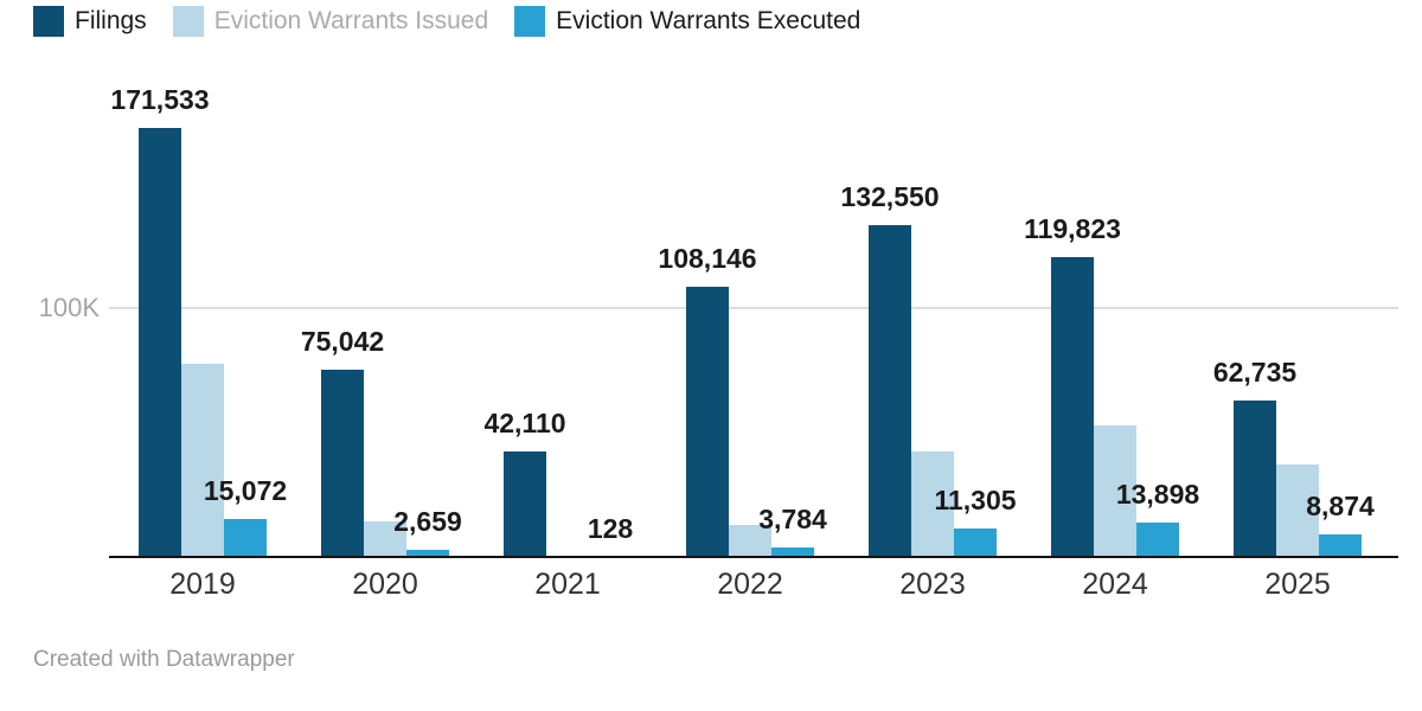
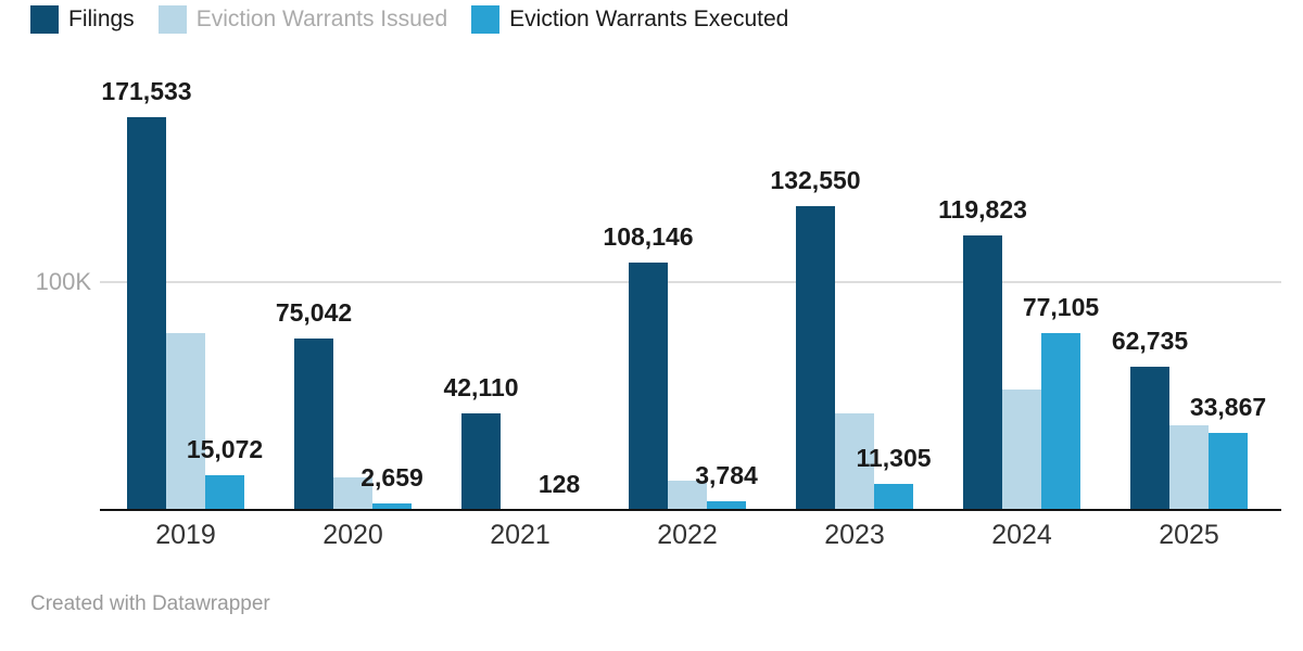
Eviction Warrants Executed/2024: 13,898 -> 77,105
Eviction Warrants Executed/2025: 8,874 -> 33,867
